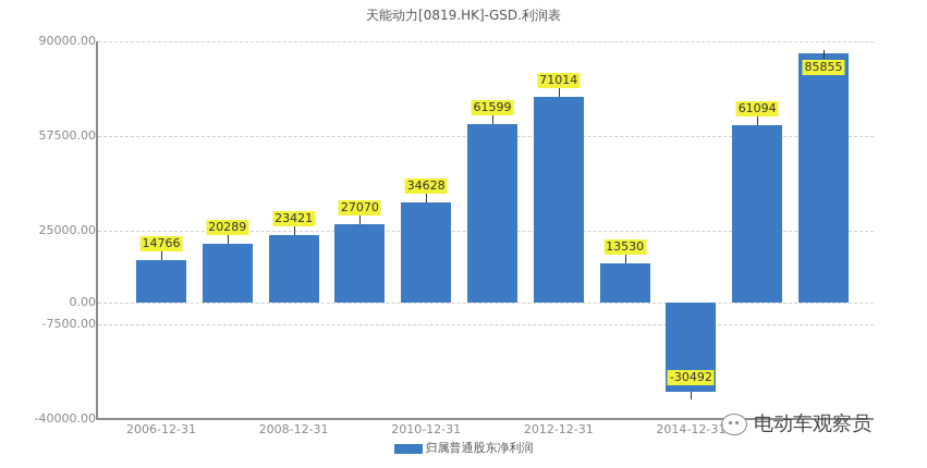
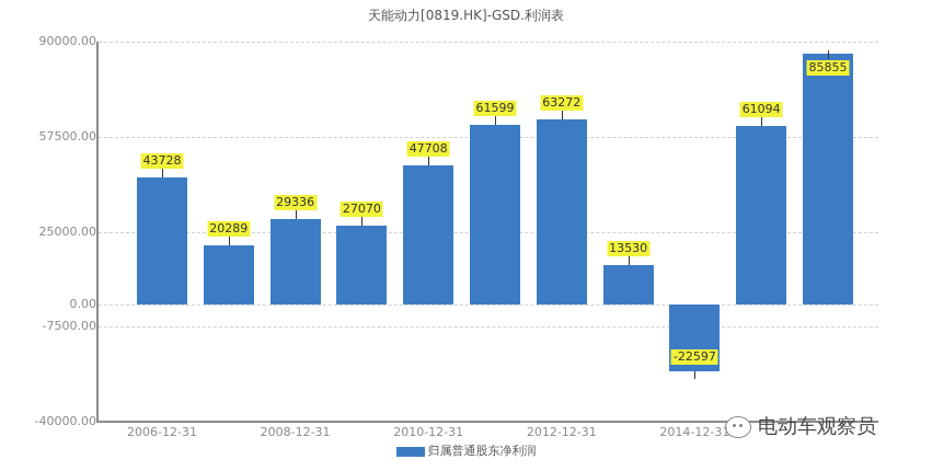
2006-12-31: 14766 -> 43728
2008-12-31: 23421 -> 29336
2010-12-31: 34628 -> 47708
2012-12-31: 71014 -> 63272
2014-12-31: -30492 -> -22597
